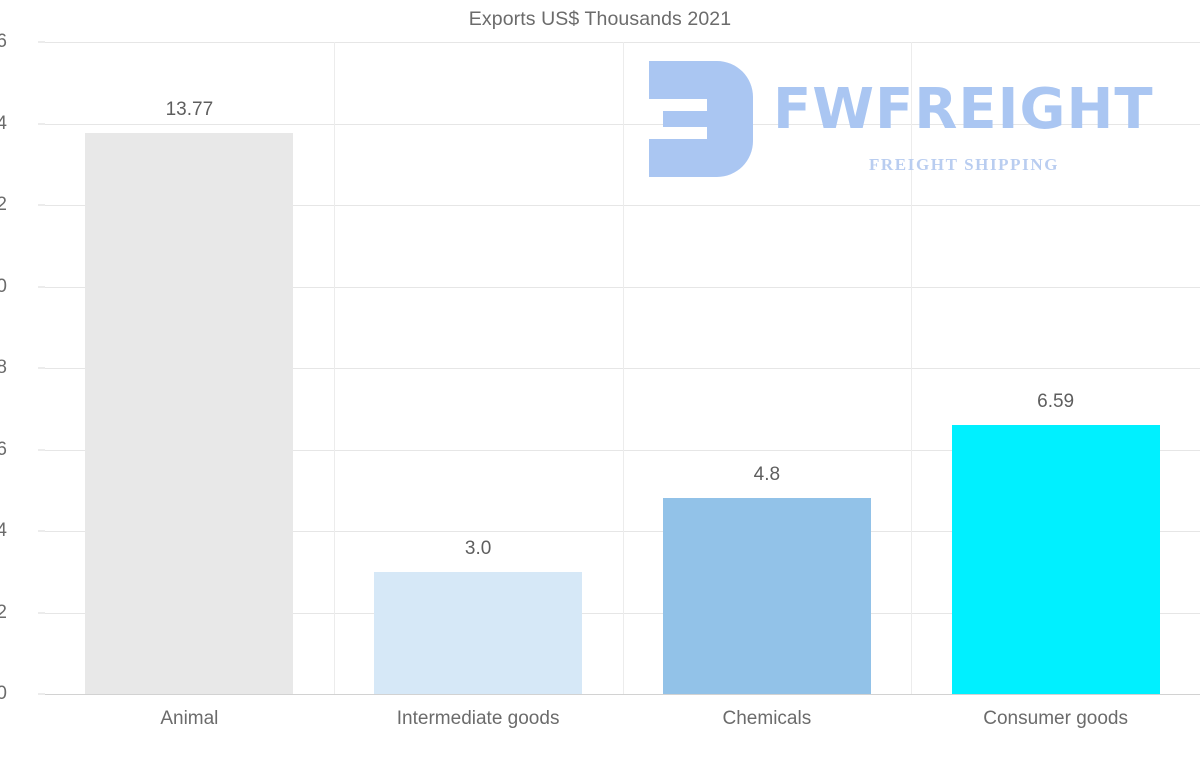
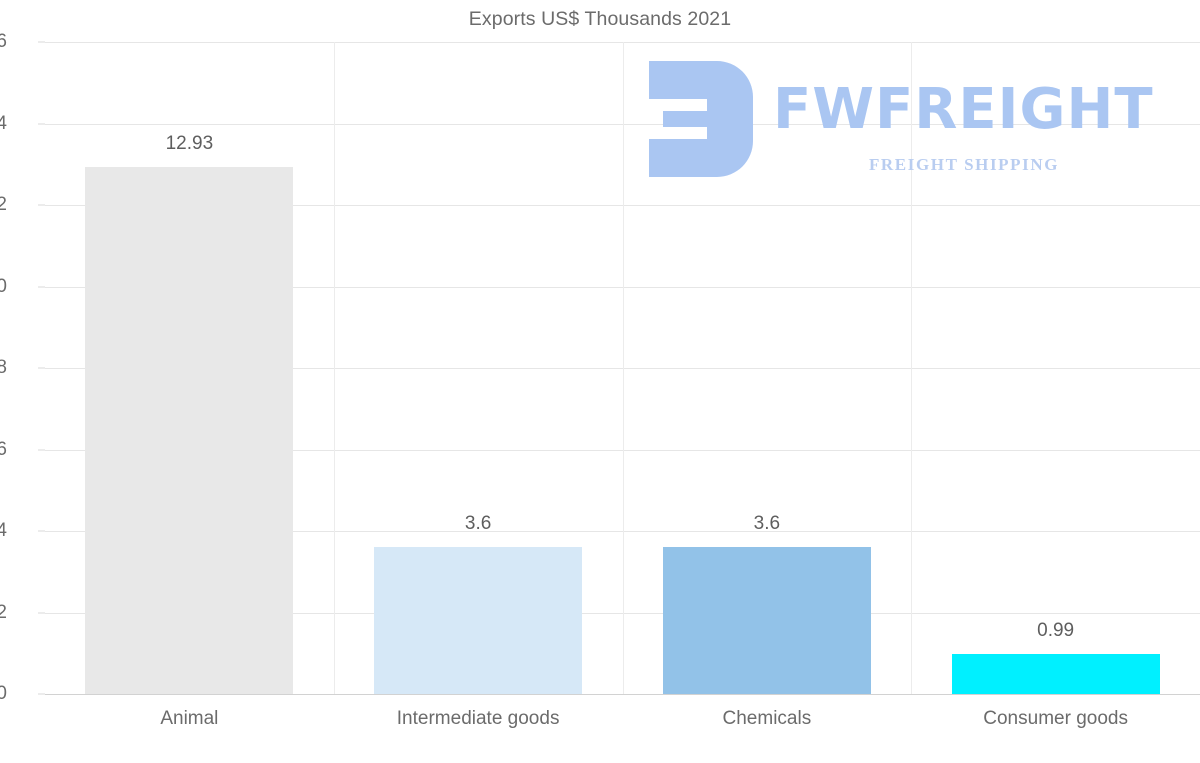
Animal: 13.77 -> 12.93
Intermediate goods: 3.0 -> 3.6
Chemicals: 4.8 -> 3.6
Consumer goods: 6.59 -> 0.99
